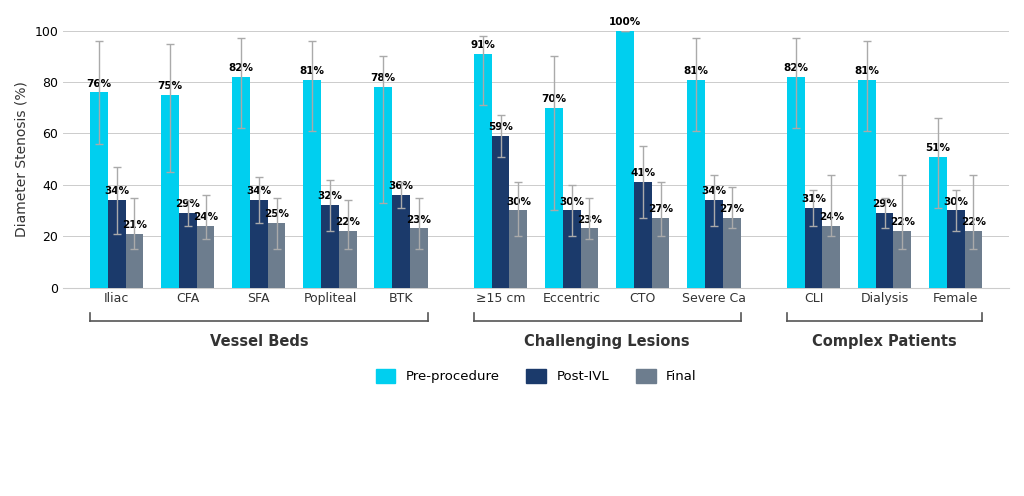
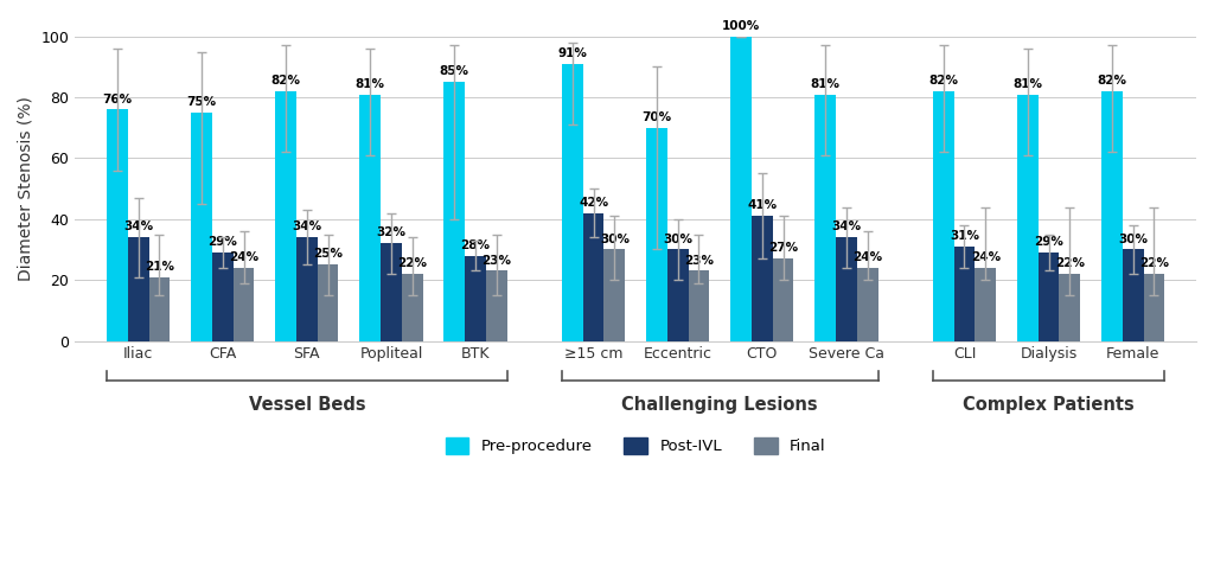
Pre-procedure/BTK: 78% -> 85%
Post-IVL/BTK: 36% -> 28%
Post-IVL/≥15 cm: 59% -> 42%
Final/Severe Ca: 27% -> 24%
Pre-procedure/Female: 51% -> 82%
